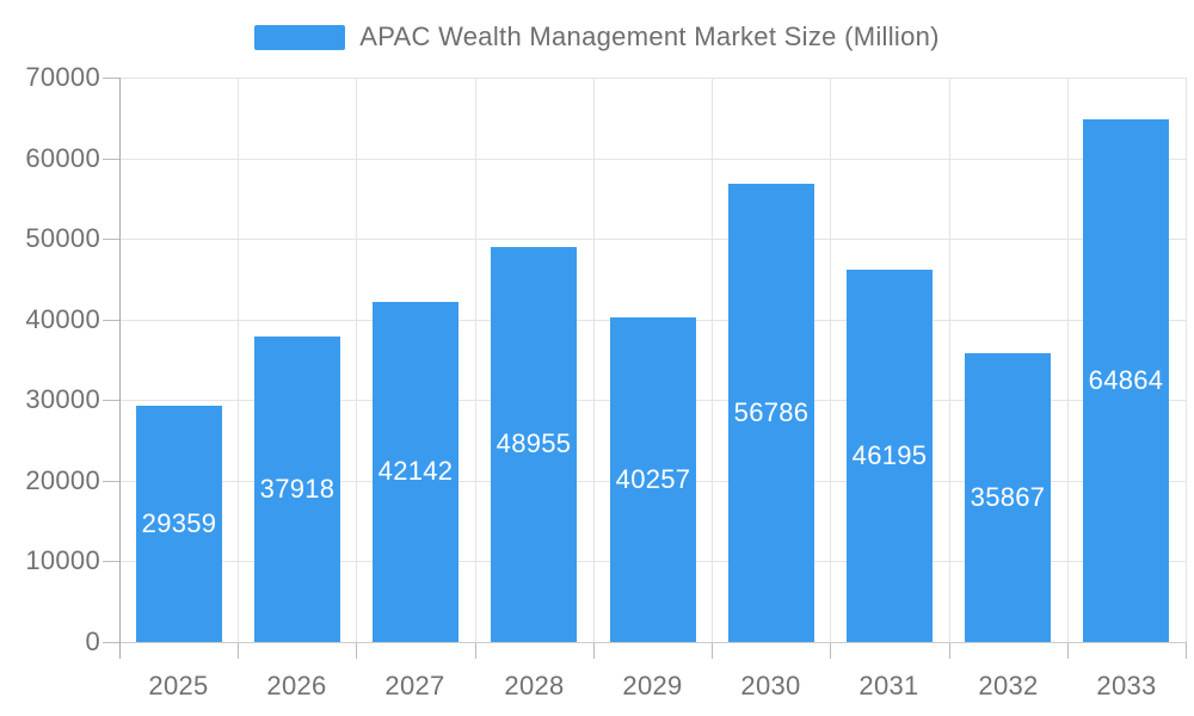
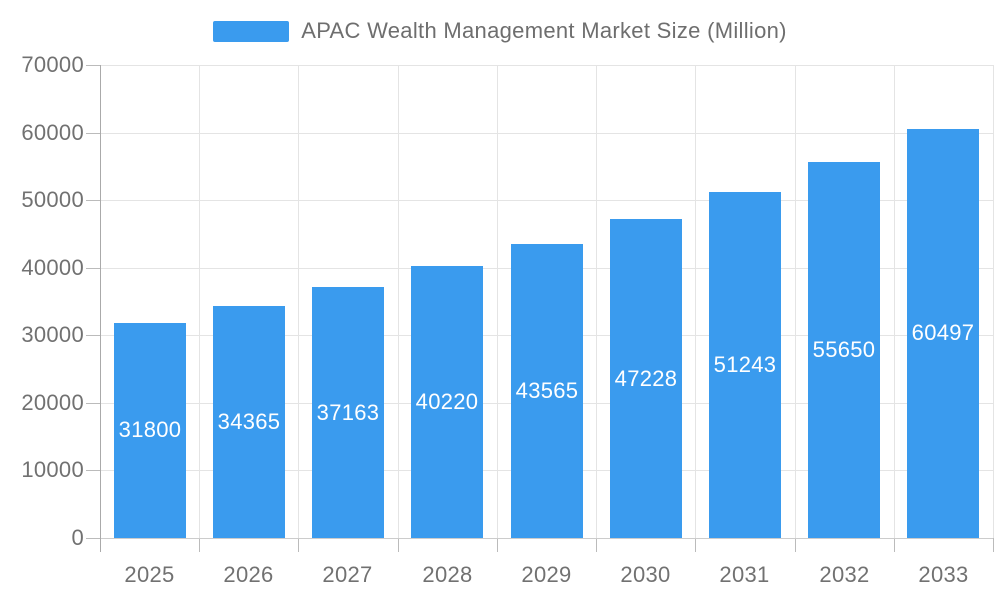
2025: 29359 -> 31800
2026: 37918 -> 34365
2027: 42142 -> 37163
2028: 48955 -> 40220
2029: 40257 -> 43565
2030: 56786 -> 47228
2031: 46195 -> 51243
2032: 35867 -> 55650
2033: 64864 -> 60497
